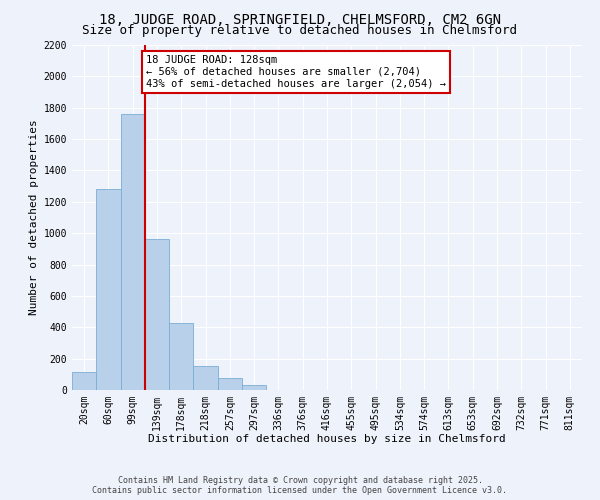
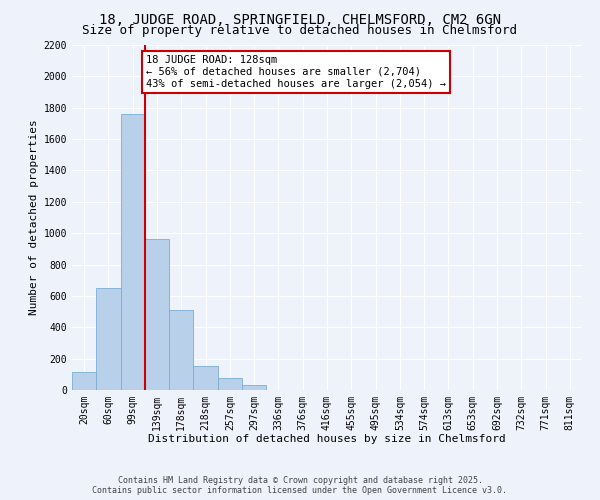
60sqm: 1280 -> 650
178sqm: 430 -> 510
